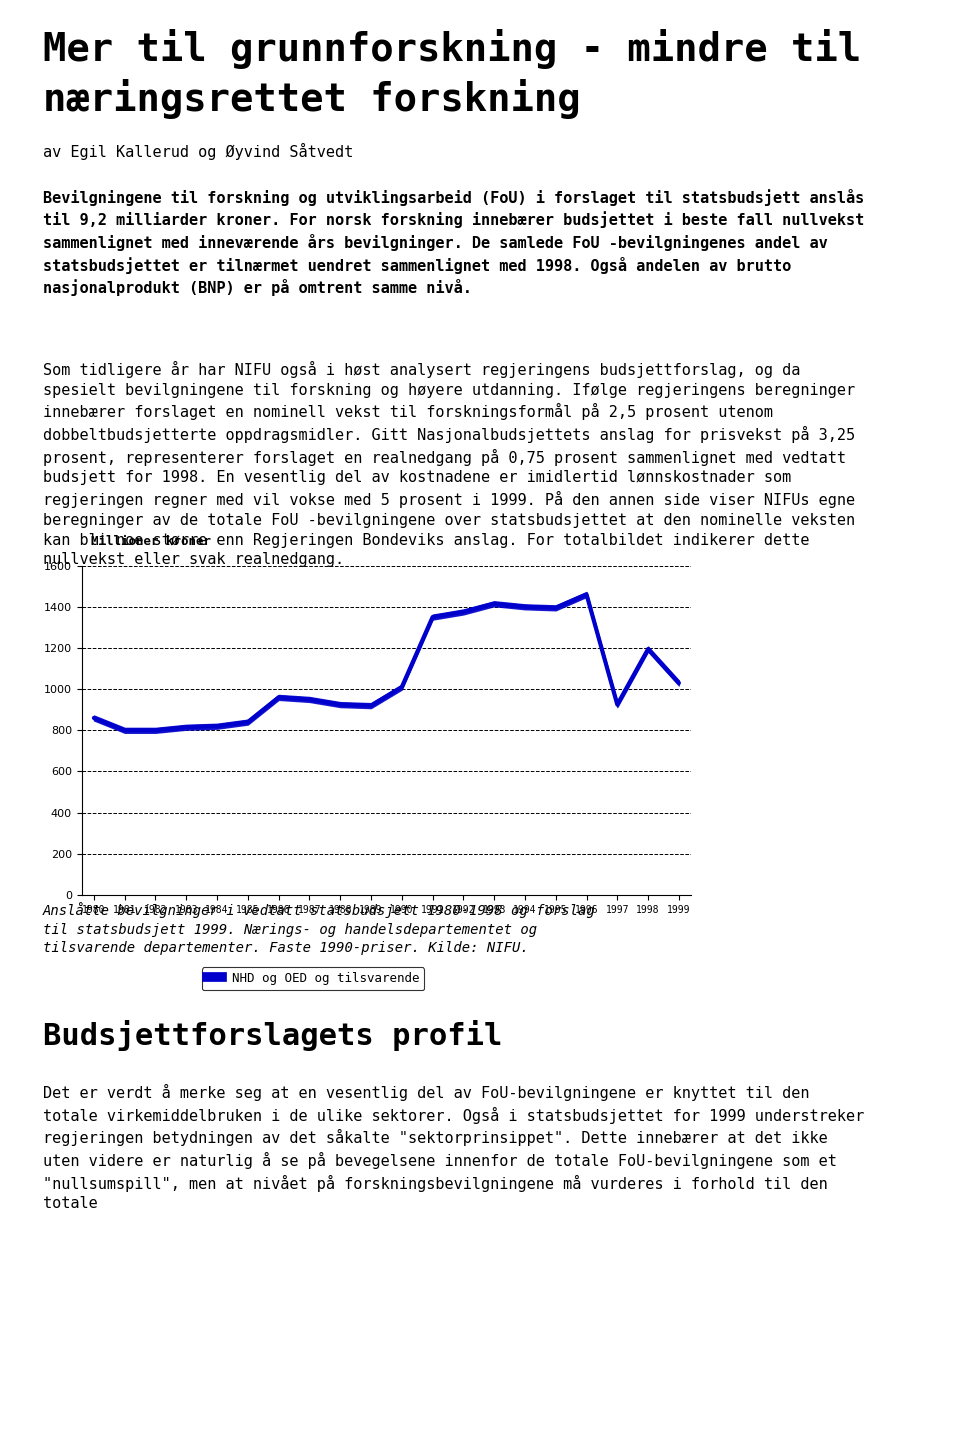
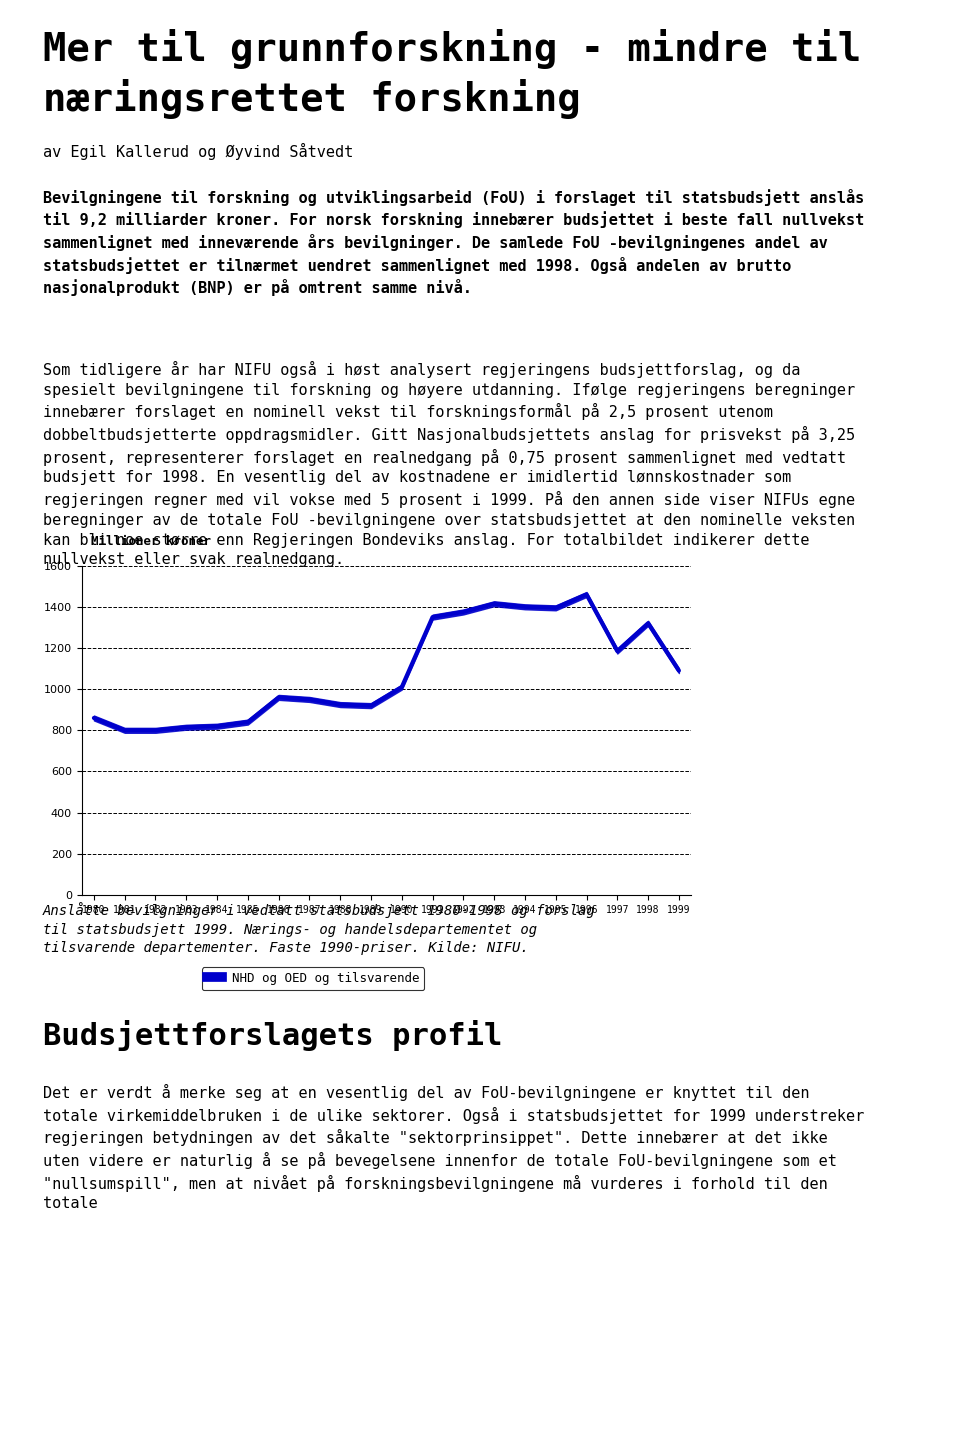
NHD og OED og tilsvarende/1997: 925 -> 1185
NHD og OED og tilsvarende/1998: 1195 -> 1320
NHD og OED og tilsvarende/1999: 1030 -> 1090
